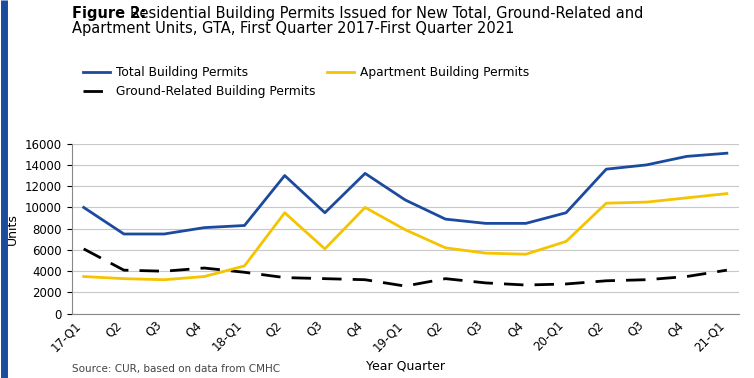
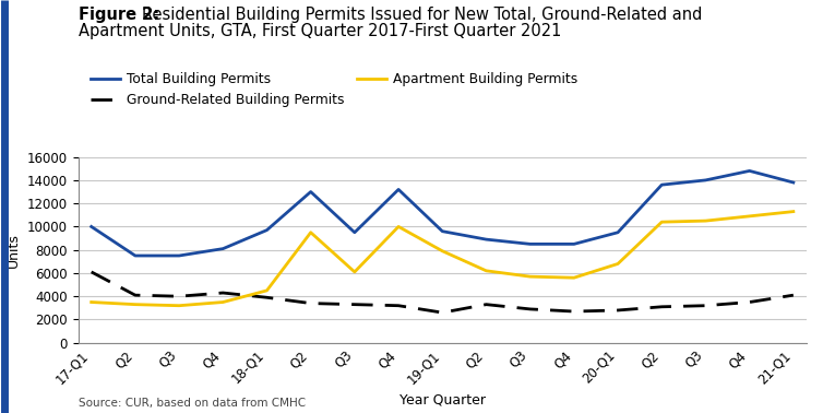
Total Building Permits/18-Q1: 8300 -> 9700
Total Building Permits/19-Q1: 10700 -> 9600
Total Building Permits/21-Q1: 15100 -> 13800
